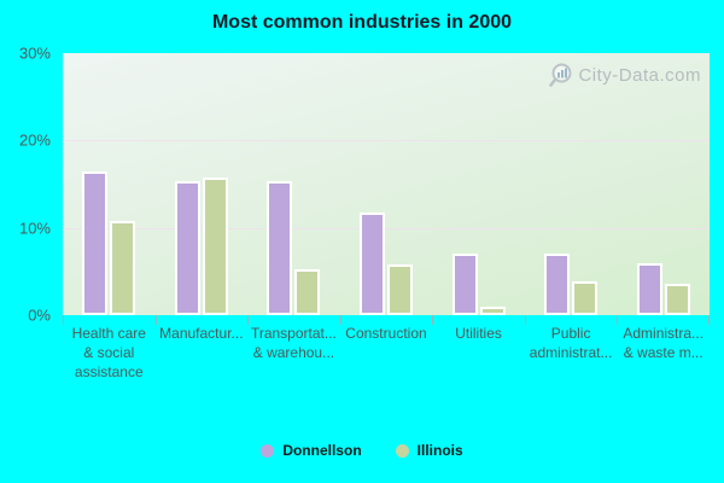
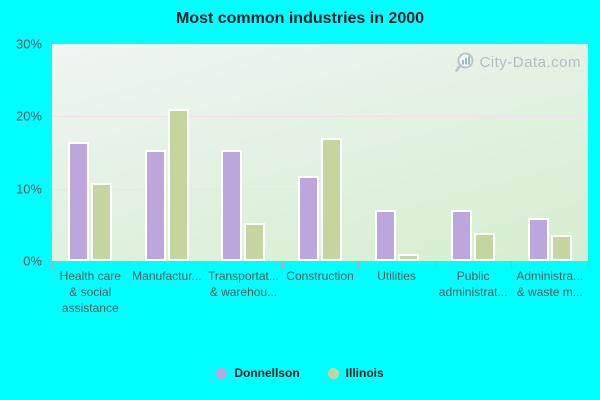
Illinois/Manufactur...: 16% -> 21%
Illinois/Construction: 6% -> 17%
